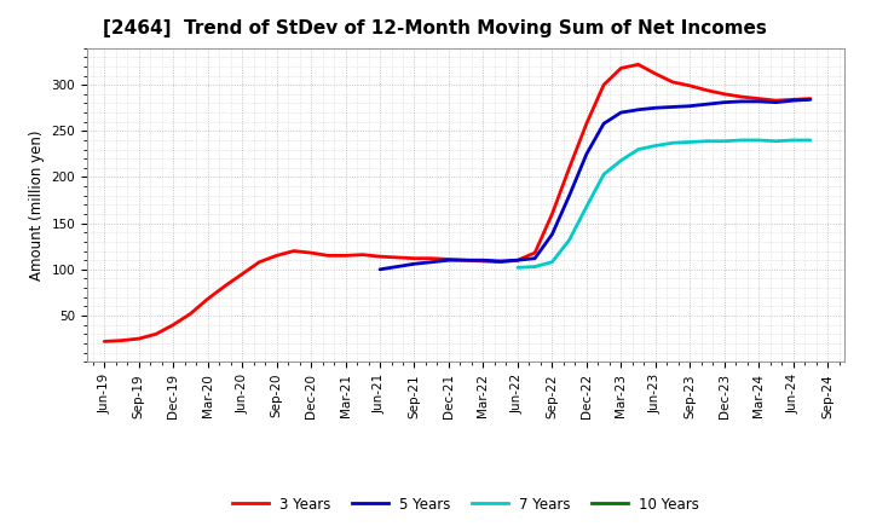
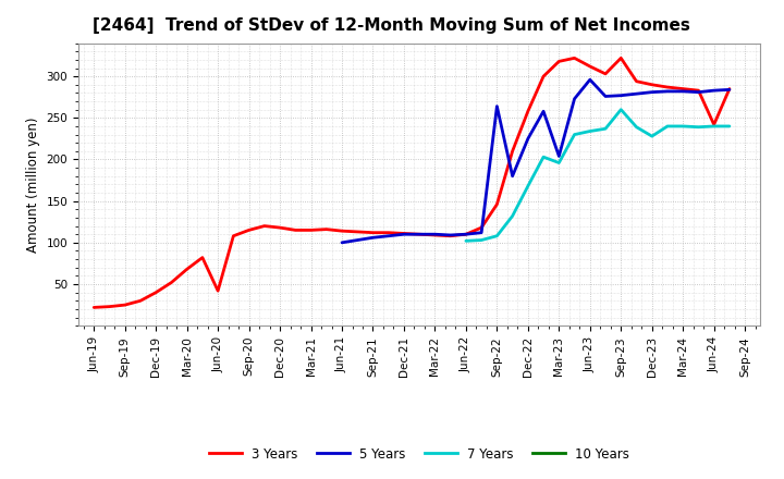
3 Years/Jun-20: 95 -> 42
3 Years/Sep-22: 160 -> 146
5 Years/Sep-22: 138 -> 264
5 Years/Mar-23: 270 -> 204
7 Years/Mar-23: 218 -> 196
5 Years/Jun-23: 275 -> 296
3 Years/Sep-23: 299 -> 322
7 Years/Sep-23: 238 -> 260
7 Years/Dec-23: 239 -> 228
3 Years/Jun-24: 284 -> 242
